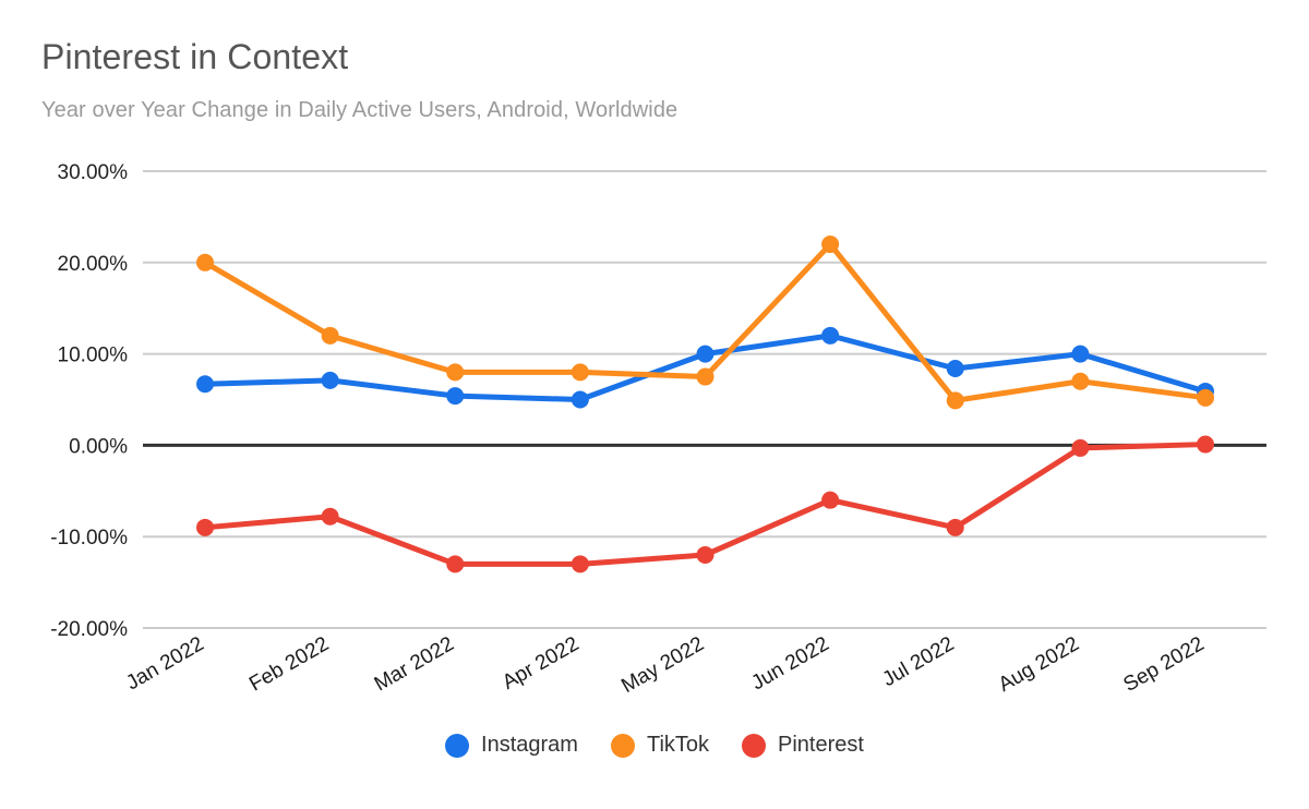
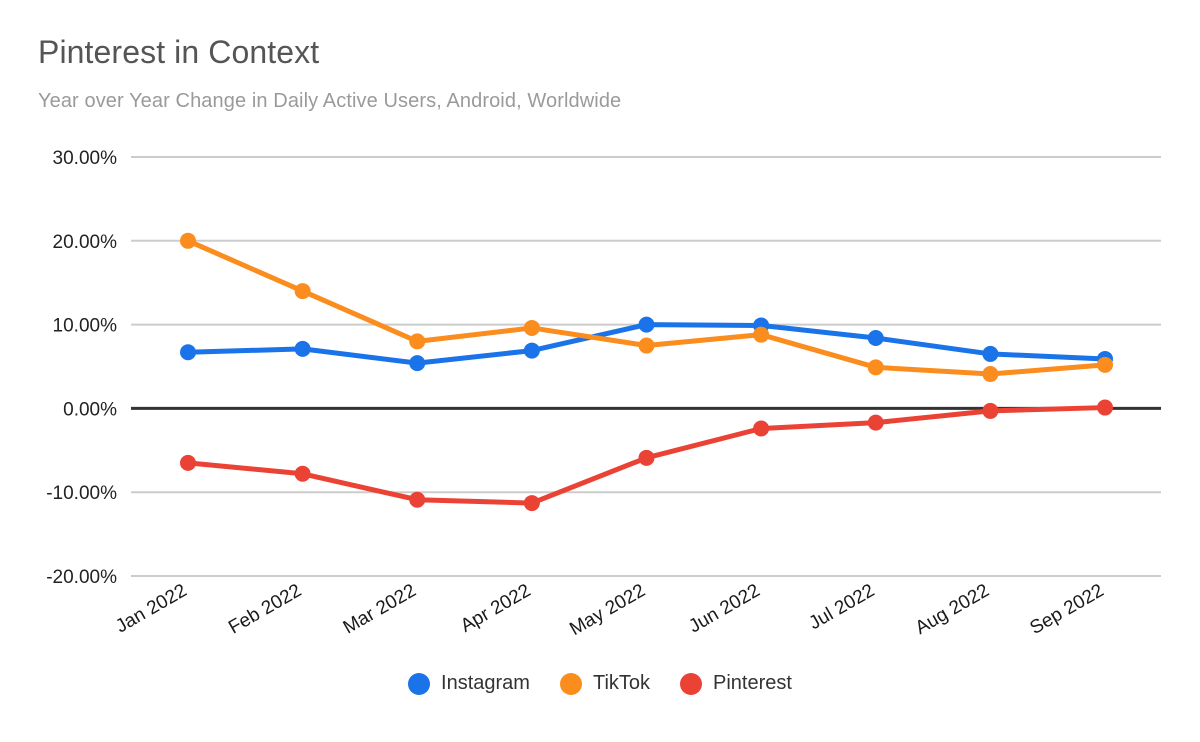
Pinterest/Jan 2022: -9% -> -6%
TikTok/Feb 2022: 12% -> 14%
Pinterest/Mar 2022: -13% -> -11%
Instagram/Apr 2022: 5% -> 7%
TikTok/Apr 2022: 8% -> 10%
Pinterest/Apr 2022: -13% -> -11%
Pinterest/May 2022: -12% -> -6%
Instagram/Jun 2022: 12% -> 10%
TikTok/Jun 2022: 22% -> 9%
Pinterest/Jun 2022: -6% -> -2%
Pinterest/Jul 2022: -9% -> -2%
Instagram/Aug 2022: 10% -> 6%
TikTok/Aug 2022: 7% -> 4%
